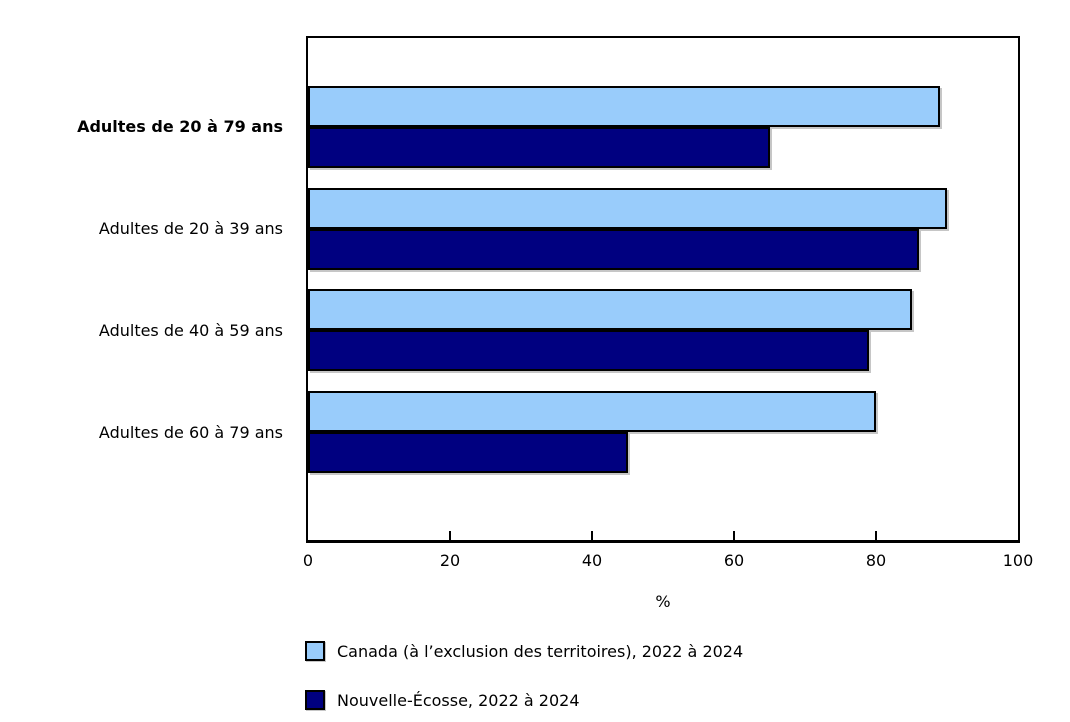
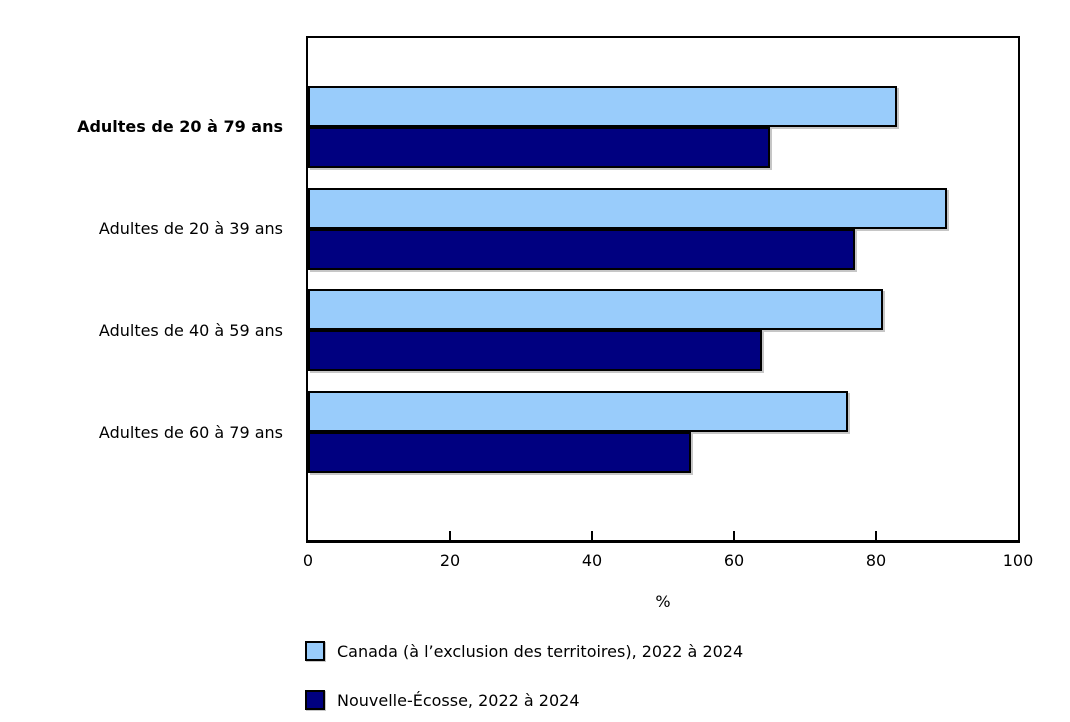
Canada (à l’exclusion des territoires), 2022 à 2024/Adultes de 20 à 79 ans: 89 -> 83
Nouvelle-Écosse, 2022 à 2024/Adultes de 20 à 39 ans: 86 -> 77
Canada (à l’exclusion des territoires), 2022 à 2024/Adultes de 40 à 59 ans: 85 -> 81
Nouvelle-Écosse, 2022 à 2024/Adultes de 40 à 59 ans: 79 -> 64
Canada (à l’exclusion des territoires), 2022 à 2024/Adultes de 60 à 79 ans: 80 -> 76
Nouvelle-Écosse, 2022 à 2024/Adultes de 60 à 79 ans: 45 -> 54
